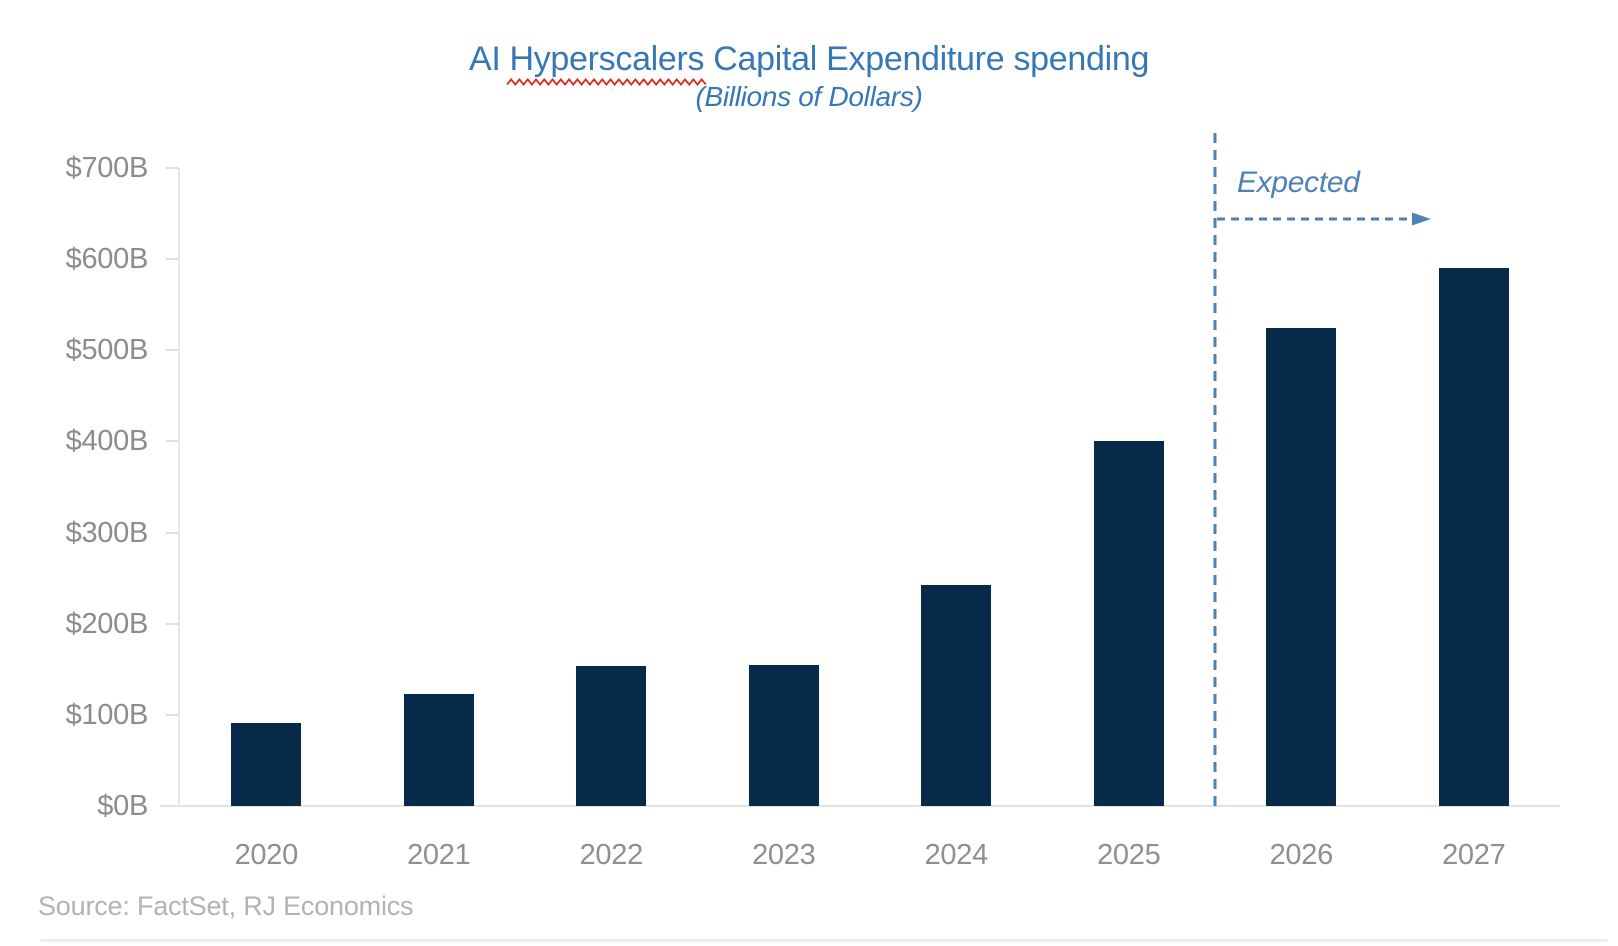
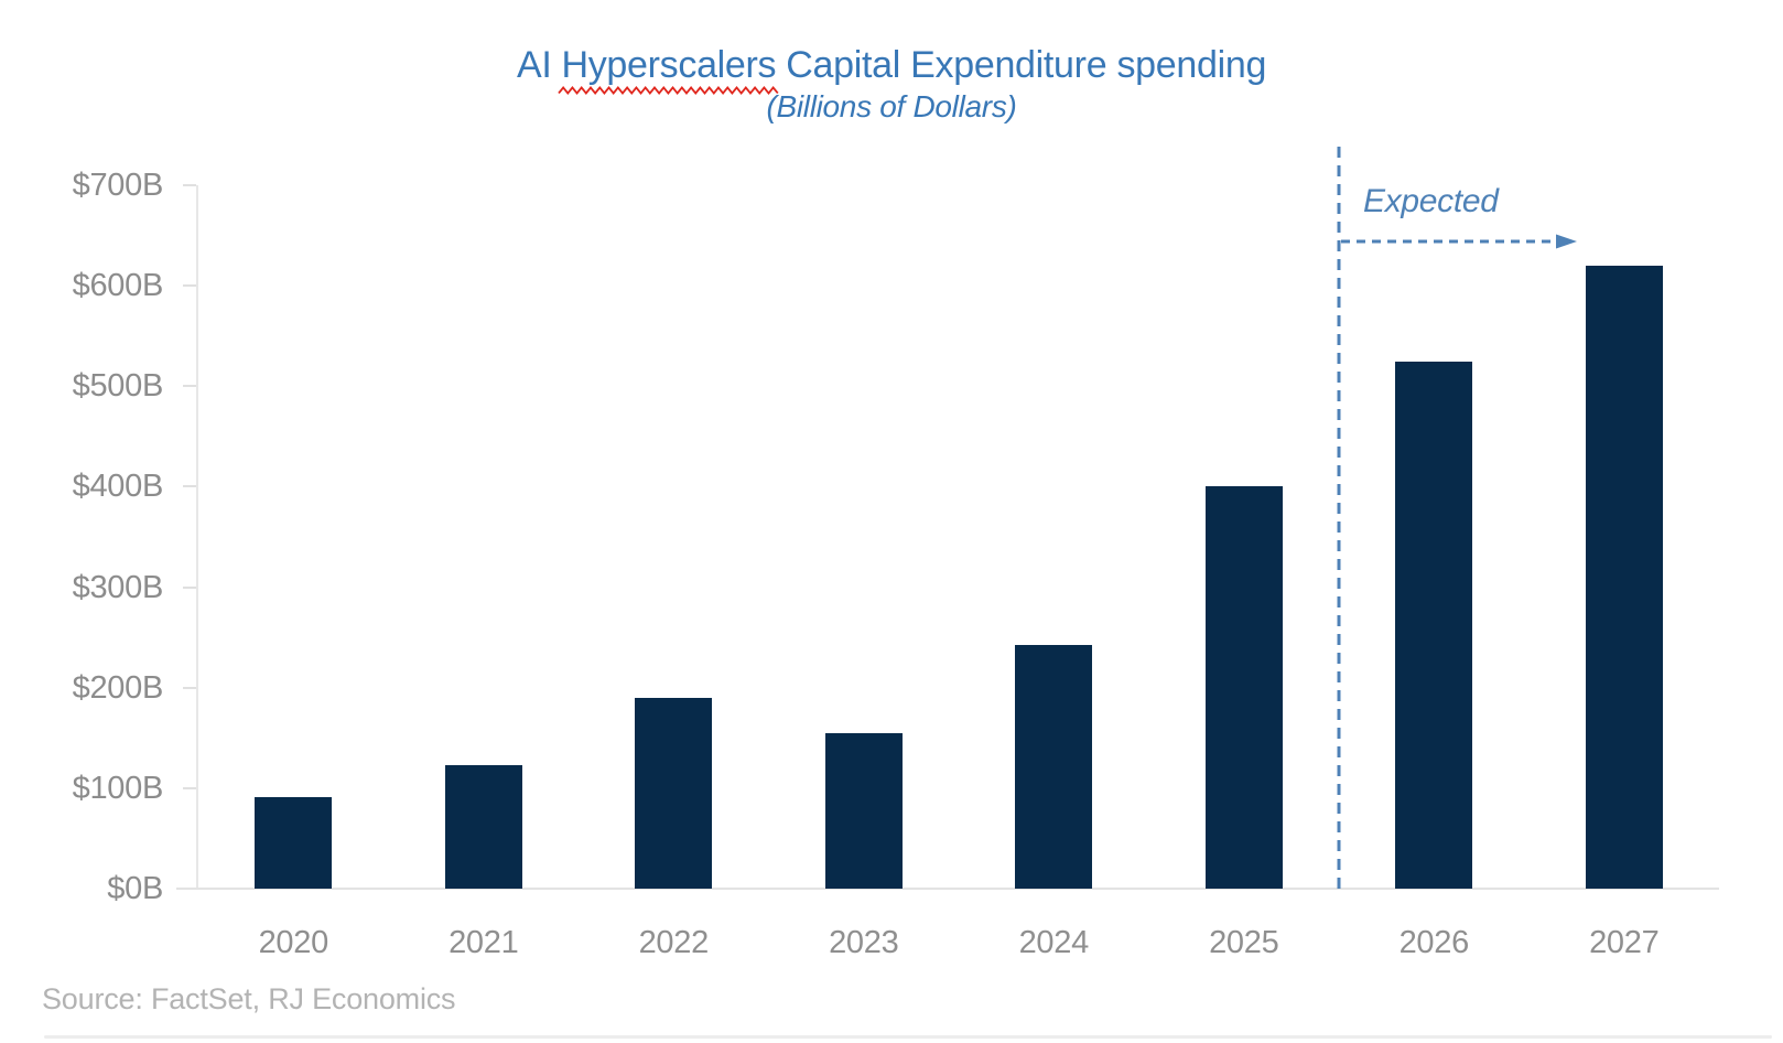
2022: $150B -> $190B
2027: $590B -> $620B
